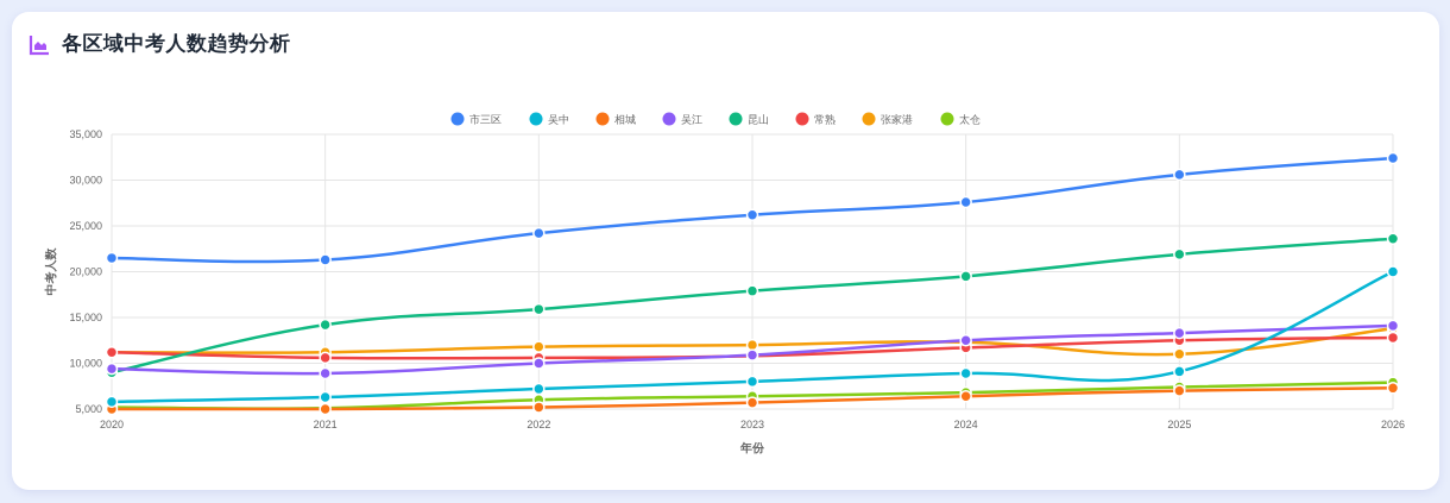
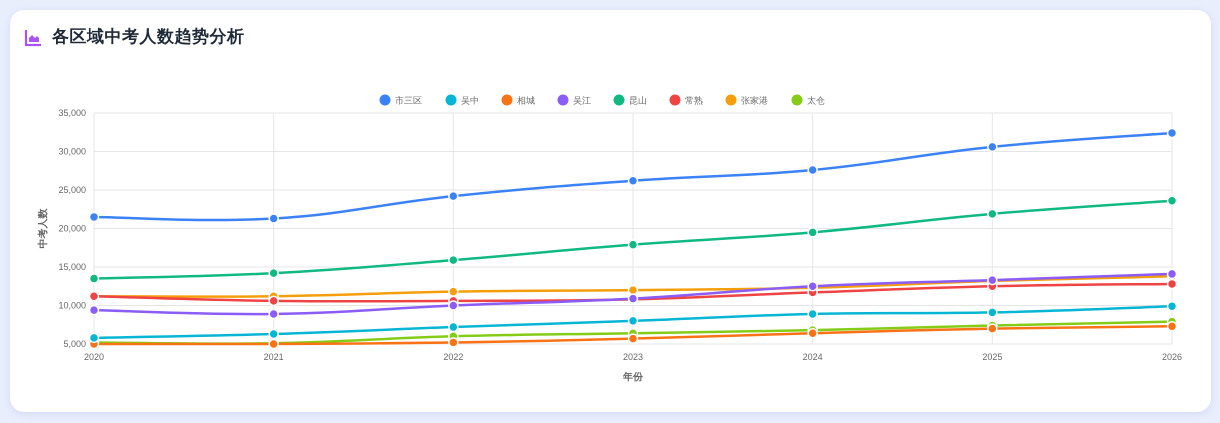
昆山/2020: 9000 -> 14000
张家港/2025: 11000 -> 13000
吴中/2026: 20000 -> 10000
